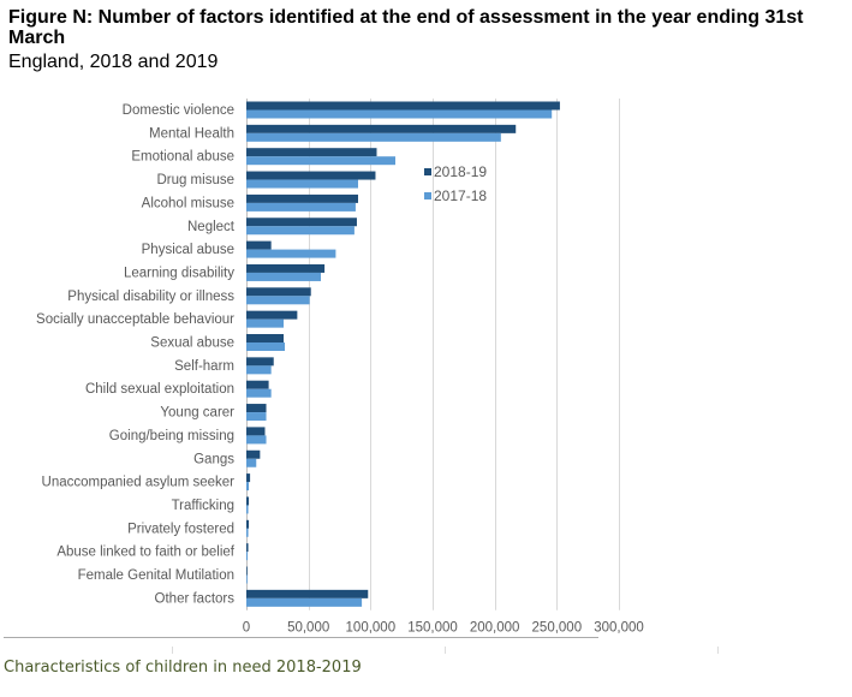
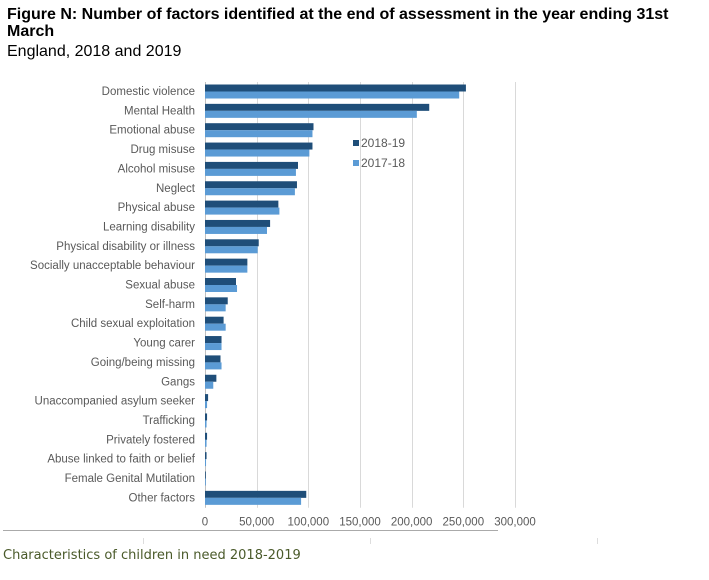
2017-18/Emotional abuse: 120000 -> 100000
2017-18/Drug misuse: 90000 -> 100000
2018-19/Physical abuse: 20000 -> 70000
2017-18/Socially unacceptable behaviour: 30000 -> 40000
